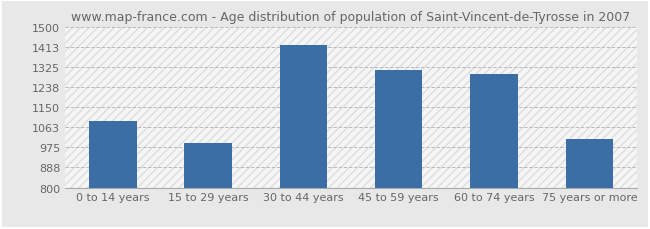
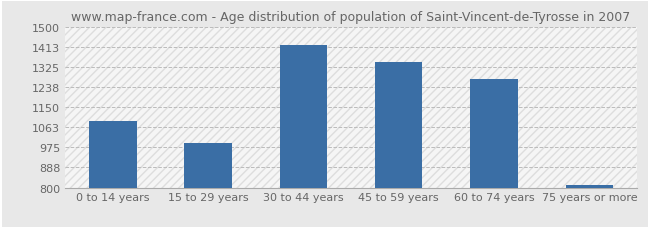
45 to 59 years: 1310 -> 1347
60 to 74 years: 1295 -> 1270
75 years or more: 1010 -> 812
